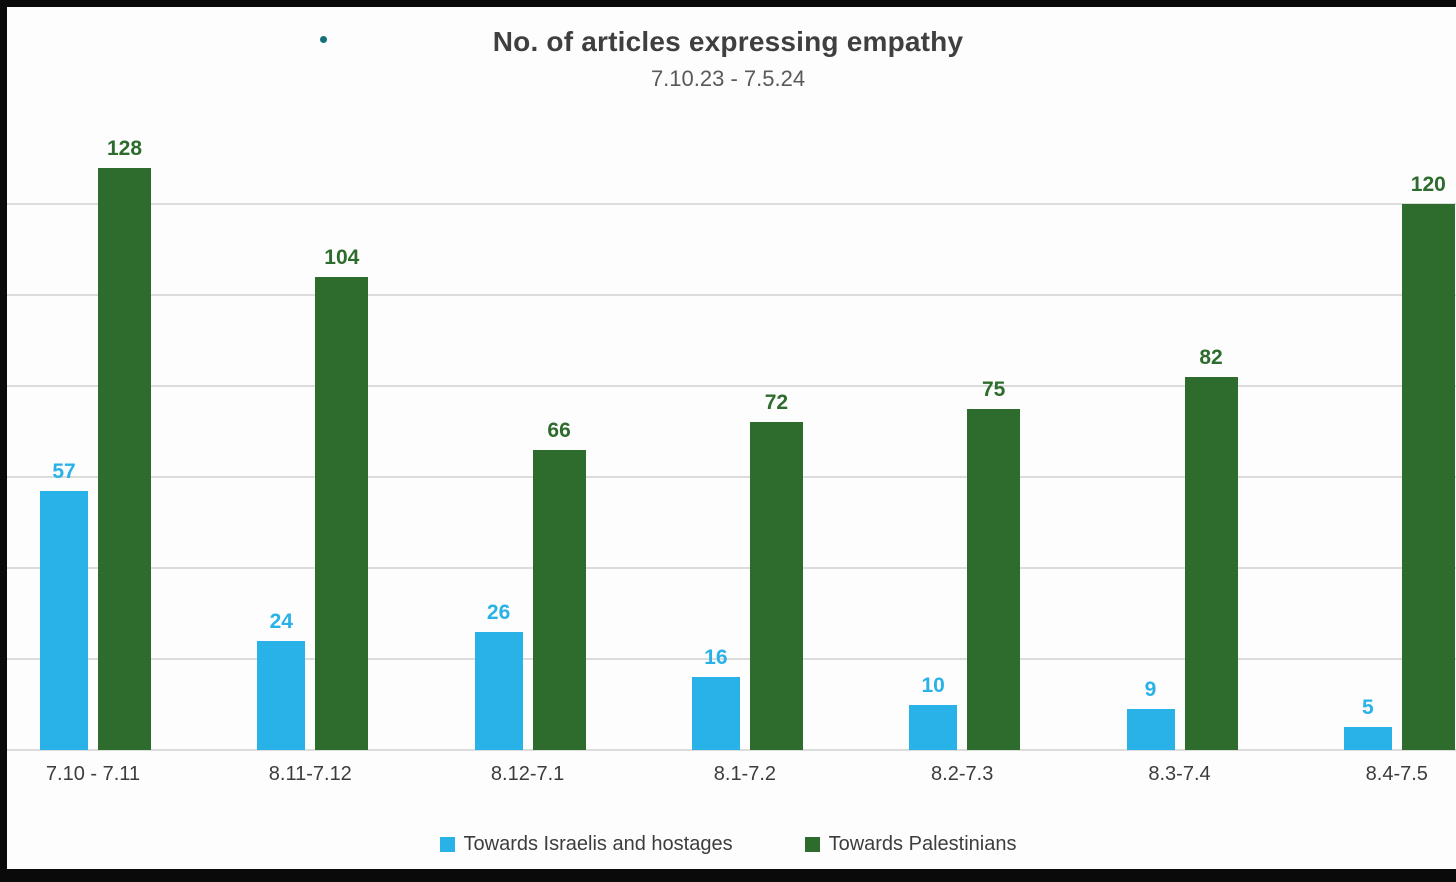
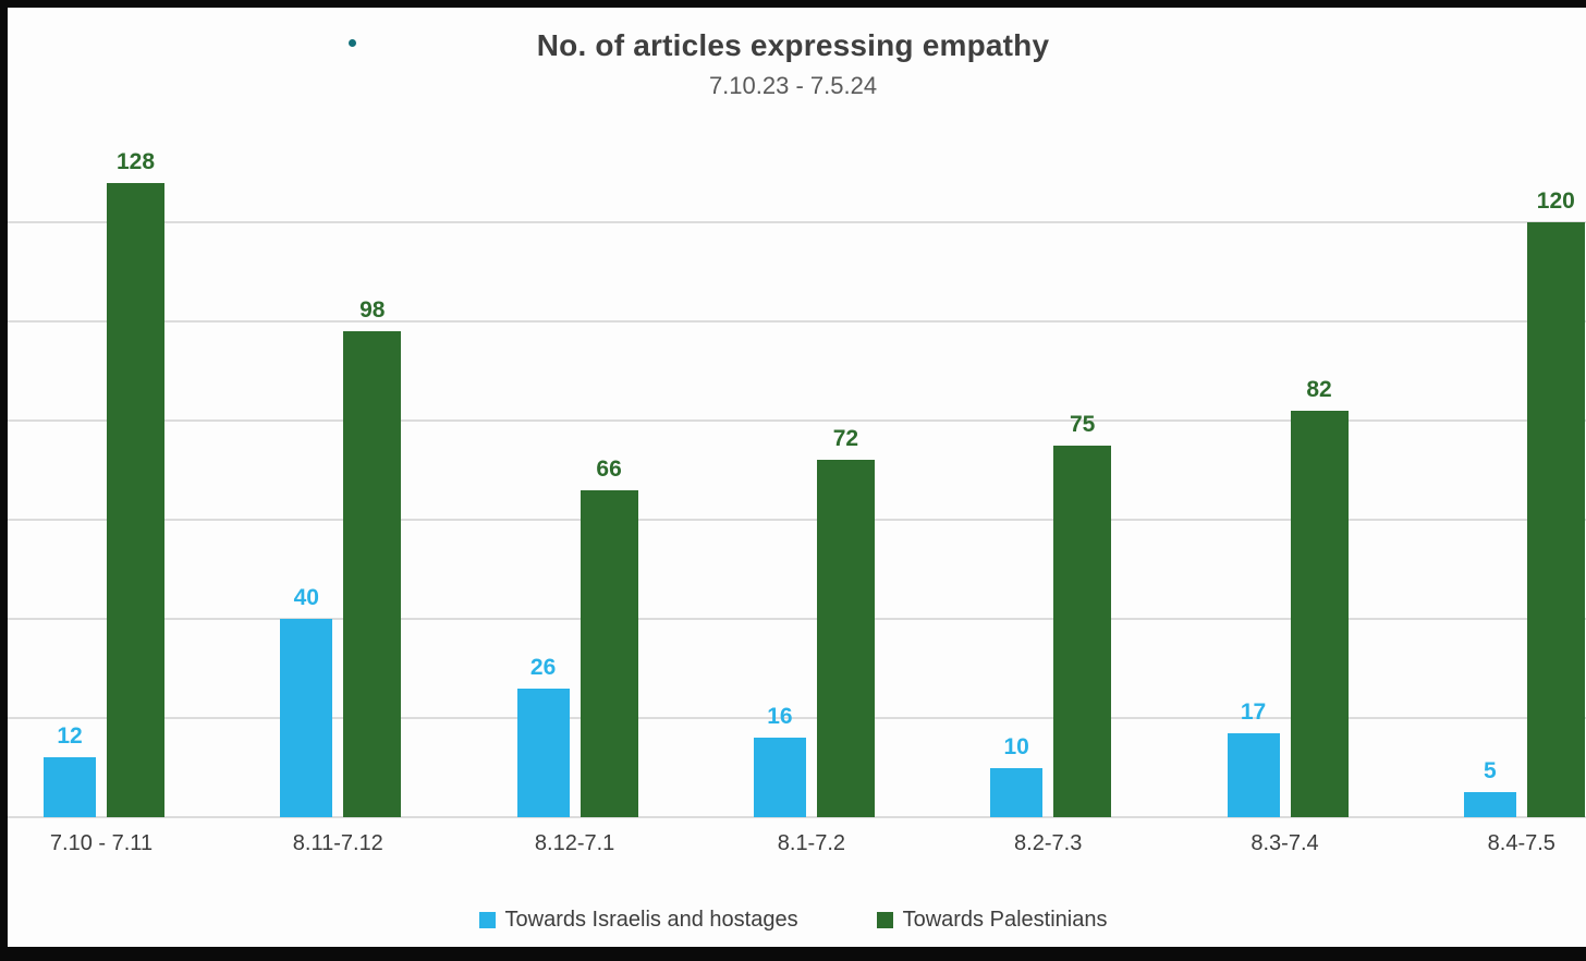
Towards Israelis and hostages/7.10 - 7.11: 57 -> 12
Towards Israelis and hostages/8.11-7.12: 24 -> 40
Towards Palestinians/8.11-7.12: 104 -> 98
Towards Israelis and hostages/8.3-7.4: 9 -> 17
